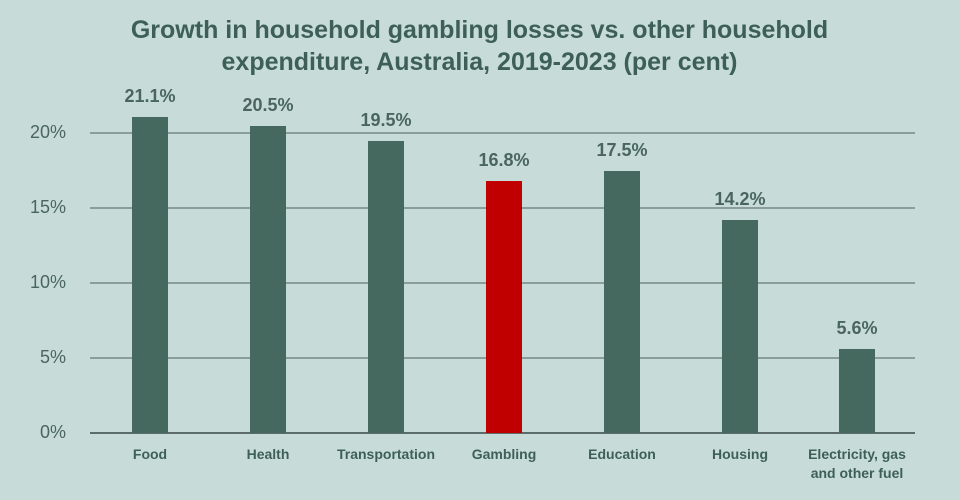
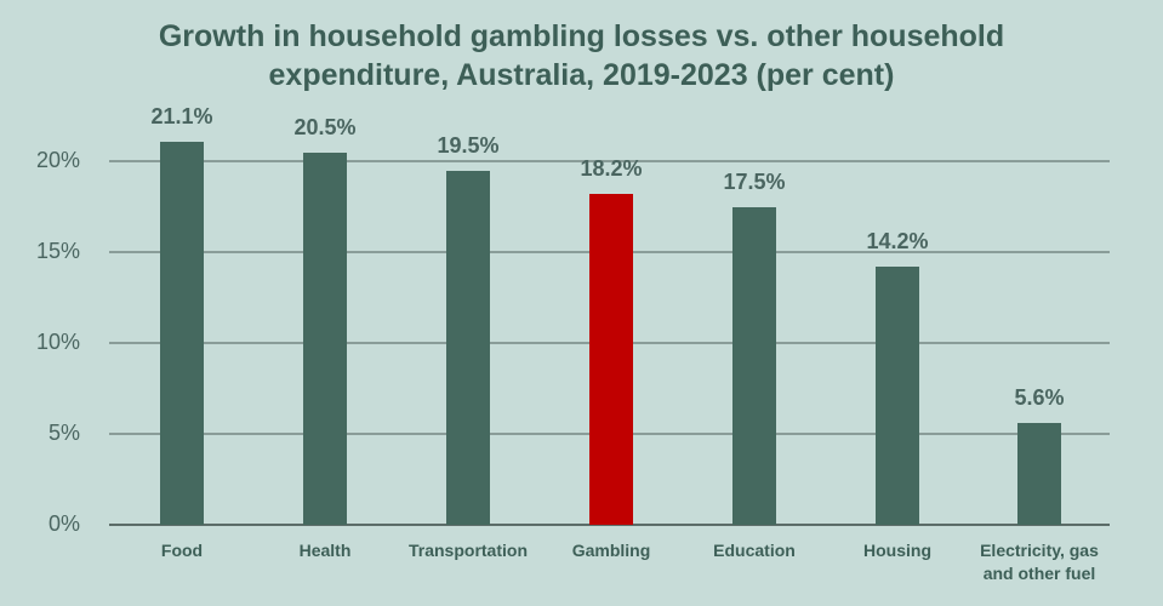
Gambling: 16.8% -> 18.2%
